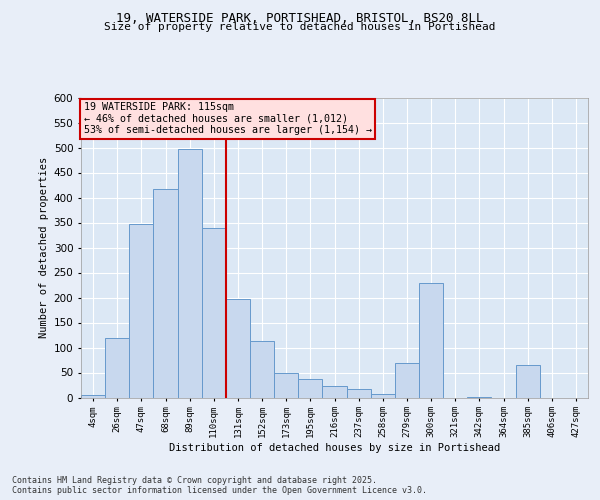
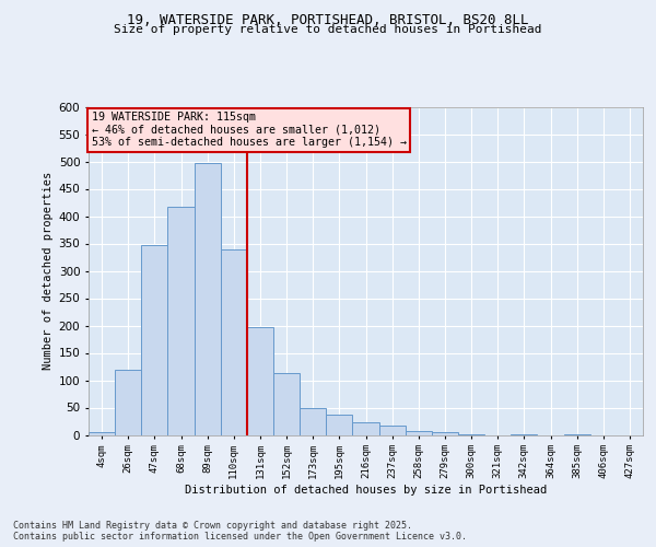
279sqm: 70 -> 6
300sqm: 230 -> 1
385sqm: 65 -> 1
